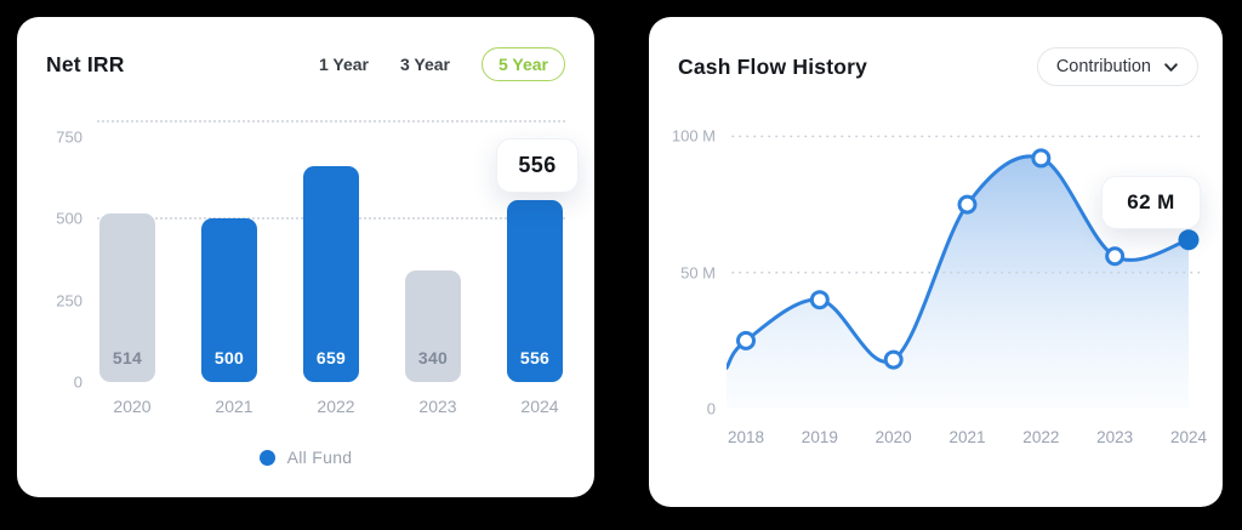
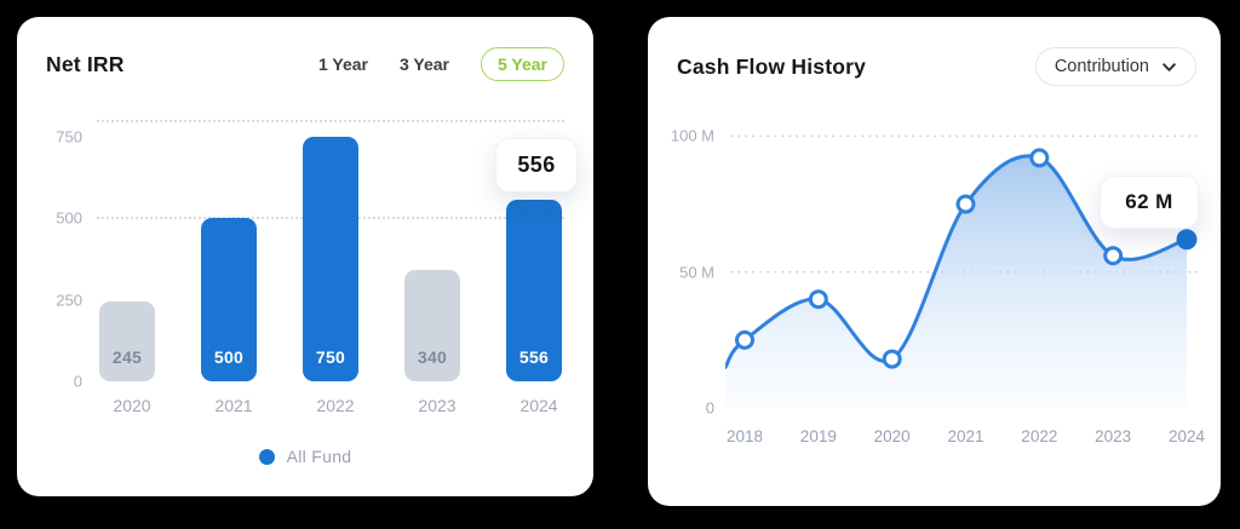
Net IRR/2020: 514 -> 245
Net IRR/2022: 659 -> 750
